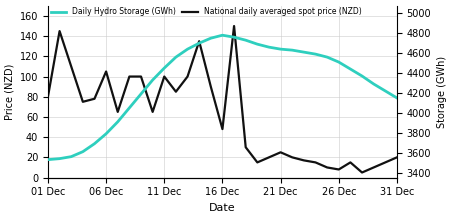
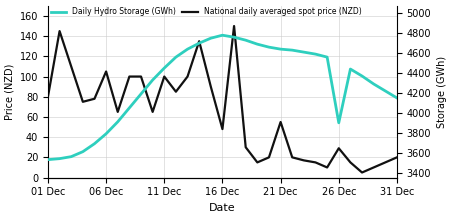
National daily averaged spot price (NZD)/21 Dec: 25 -> 55
Daily Hydro Storage (GWh)/26 Dec: 4510 -> 3900
National daily averaged spot price (NZD)/26 Dec: 8 -> 29
